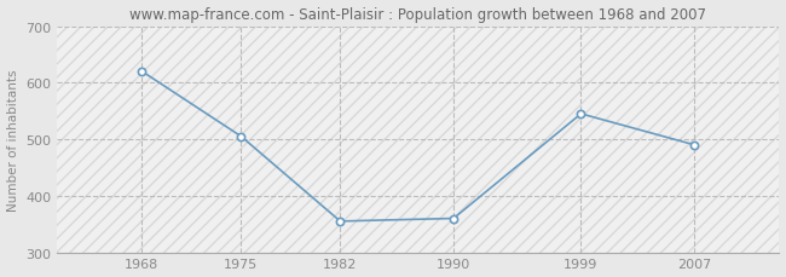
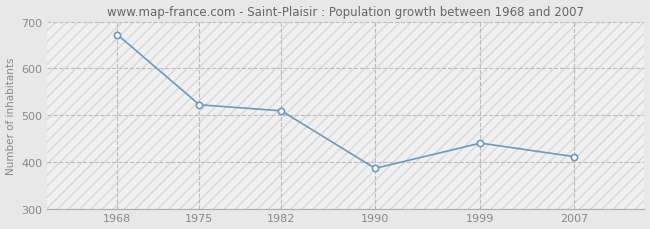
1968: 620 -> 672
1975: 505 -> 522
1982: 355 -> 509
1990: 360 -> 386
1999: 545 -> 440
2007: 490 -> 411
